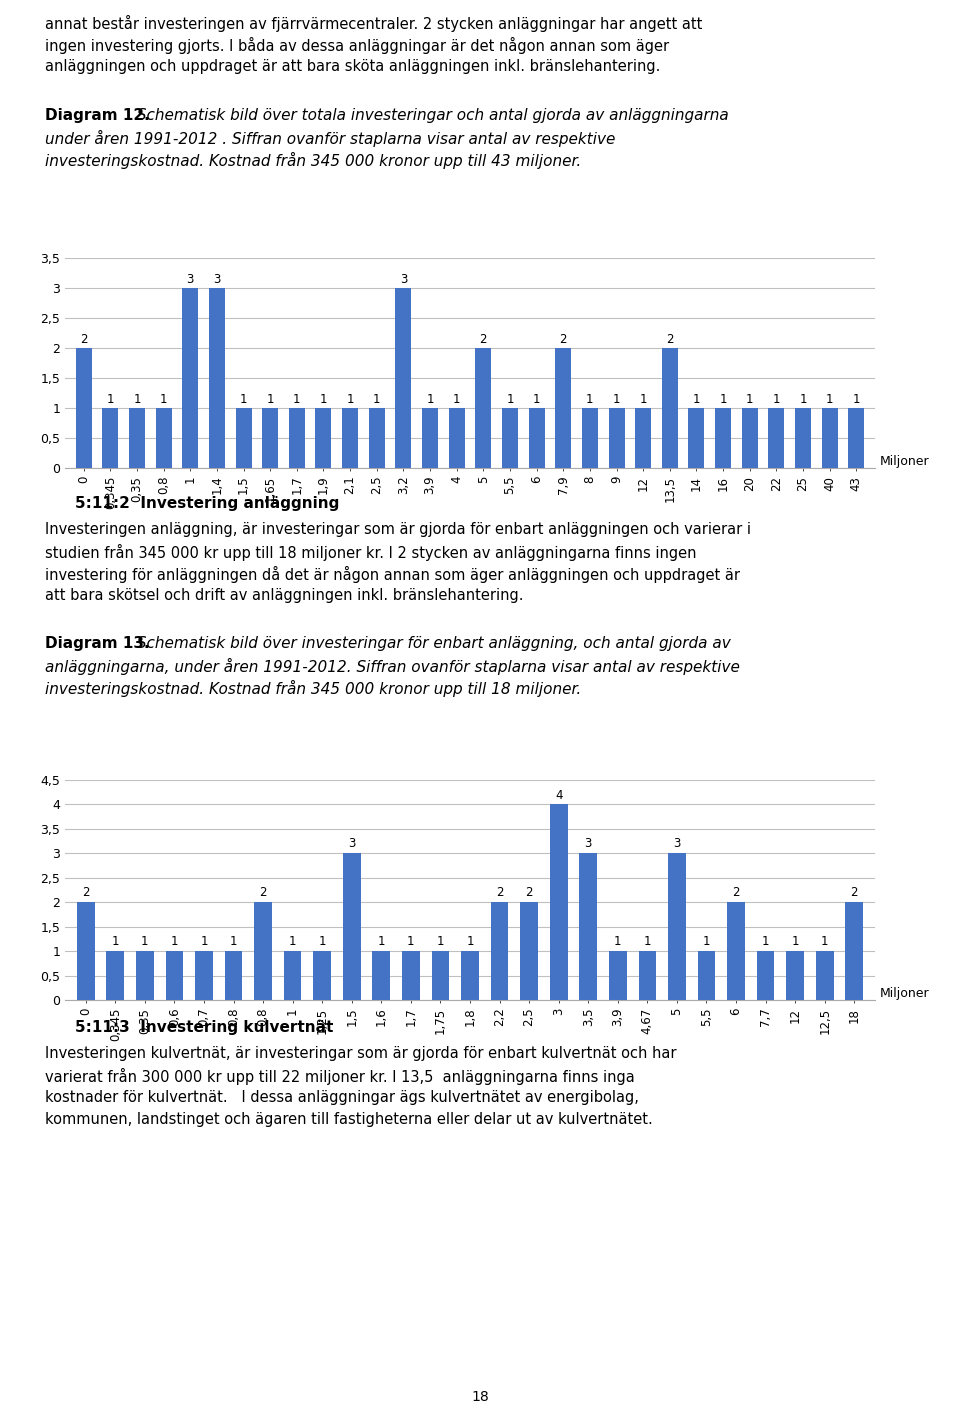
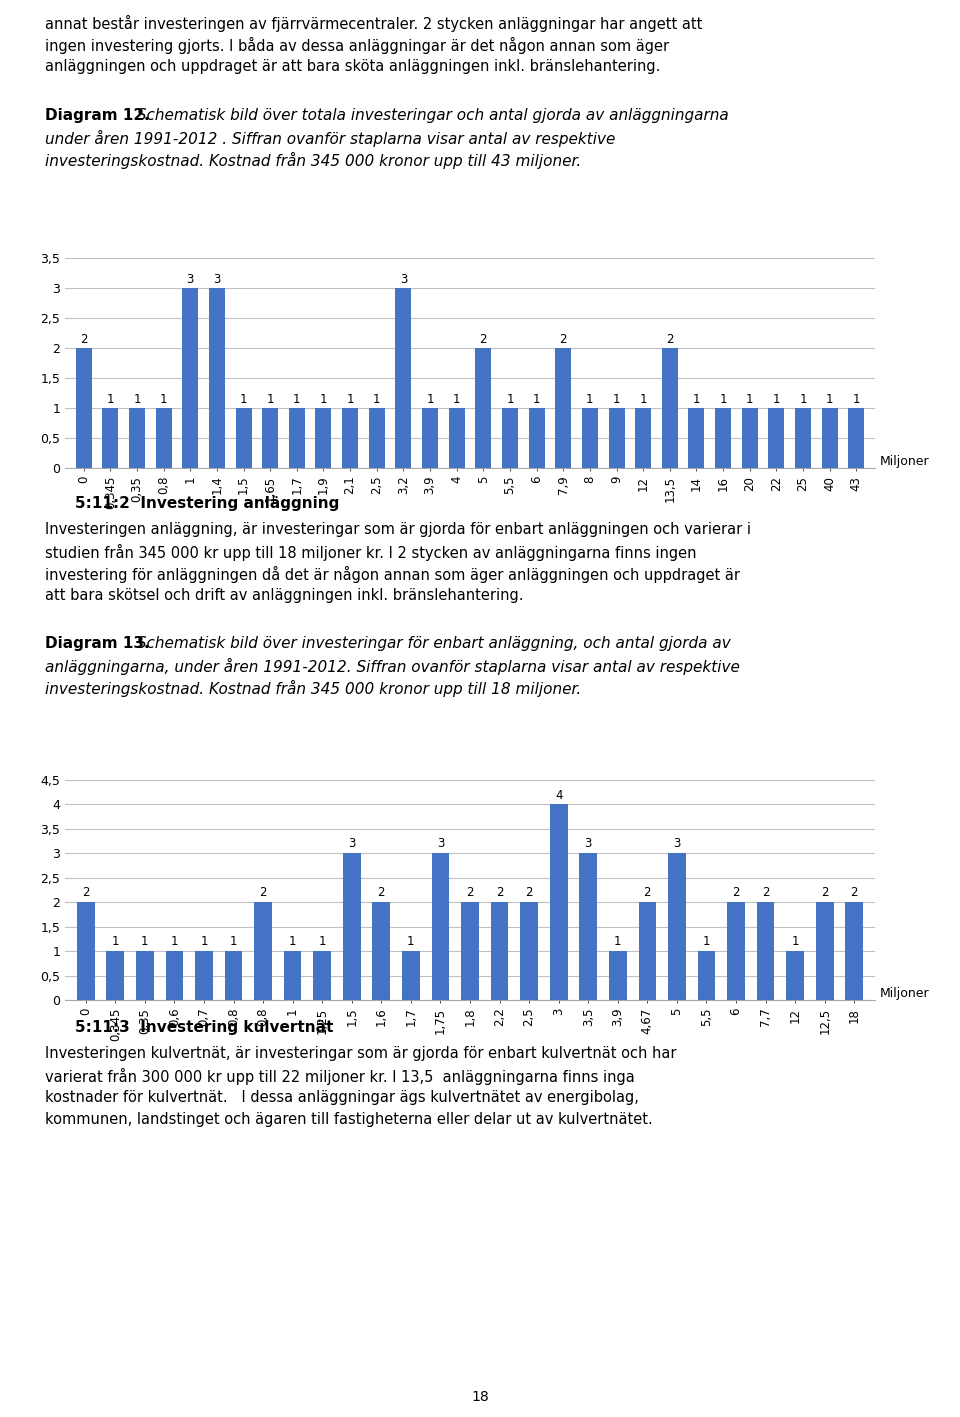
1,6: 1 -> 2
1,75: 1 -> 3
1,8: 1 -> 2
4,67: 1 -> 2
7,7: 1 -> 2
12,5: 1 -> 2
